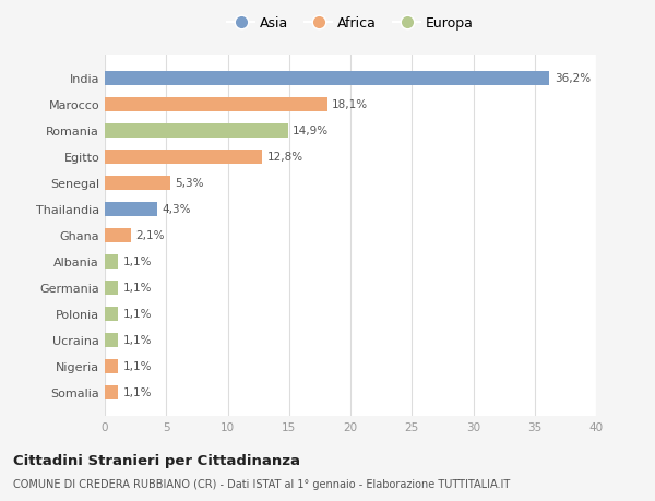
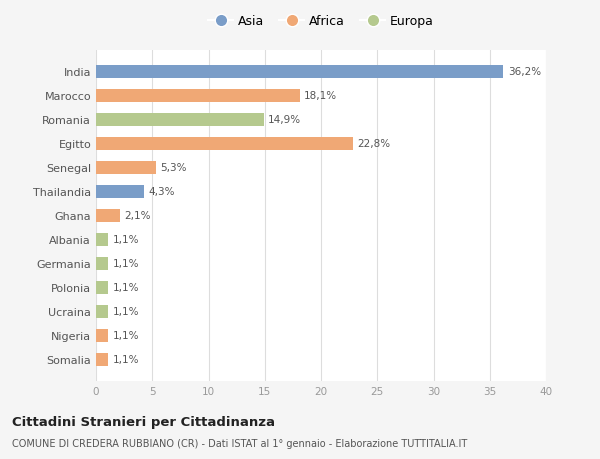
Egitto: 12,8% -> 22,8%
